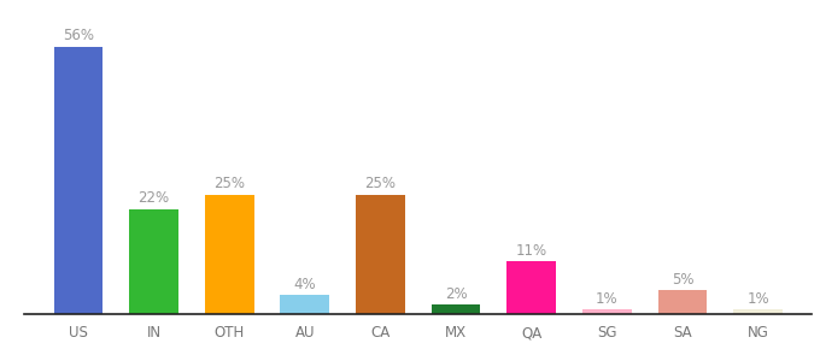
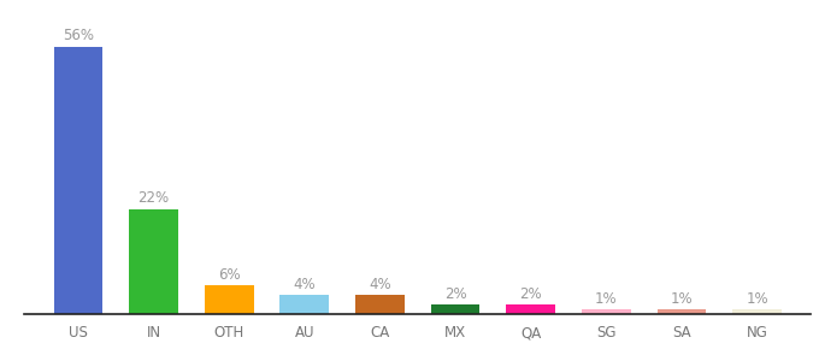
OTH: 25% -> 6%
CA: 25% -> 4%
QA: 11% -> 2%
SA: 5% -> 1%
